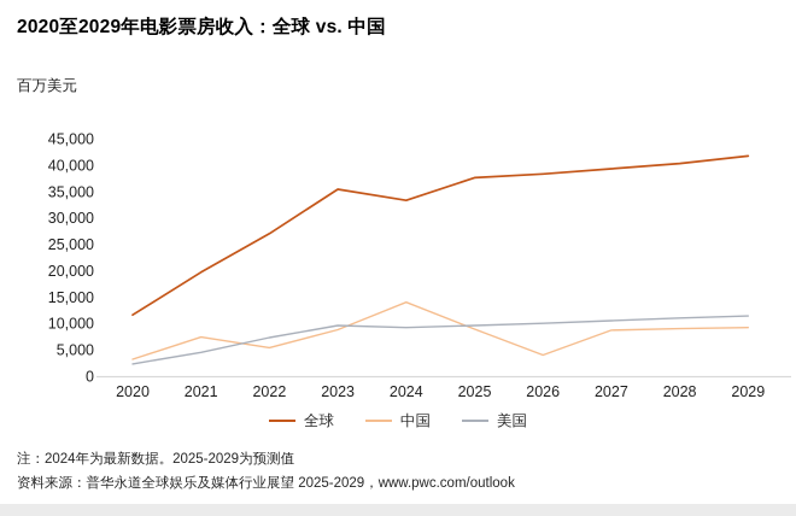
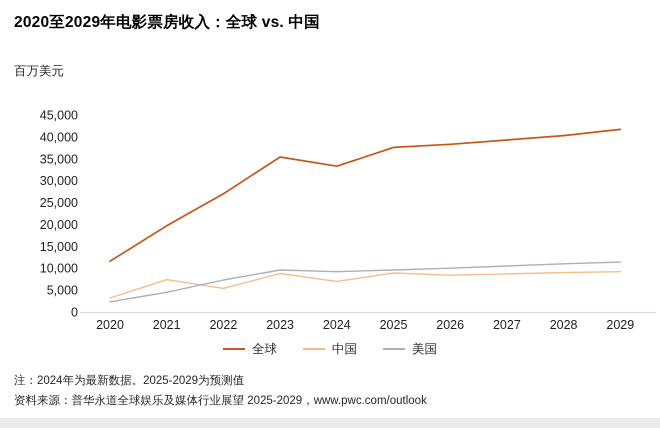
中国/2024: 14000 -> 7000
中国/2026: 4000 -> 8000
